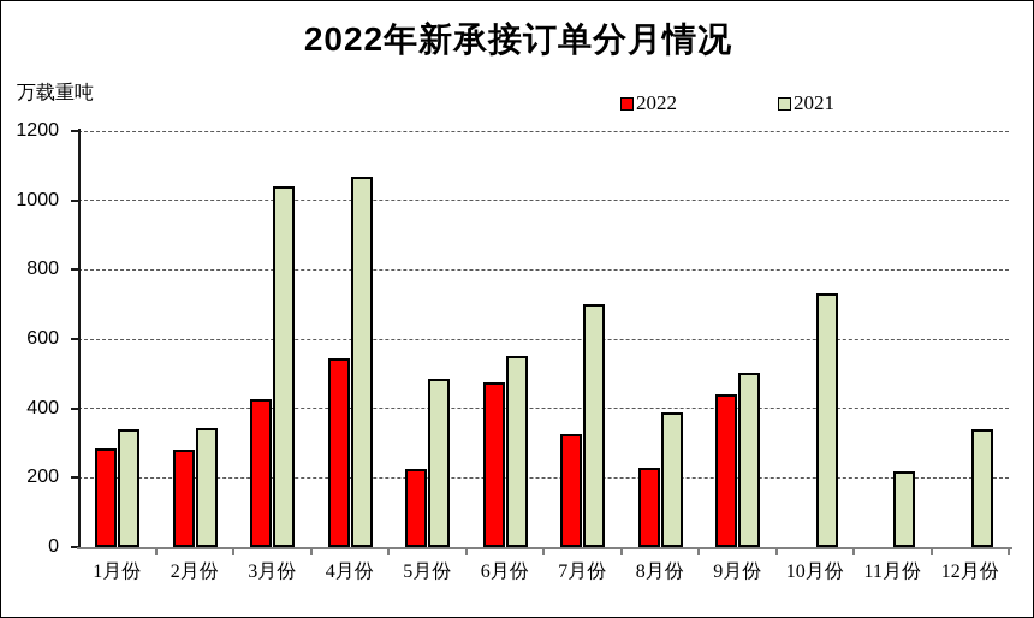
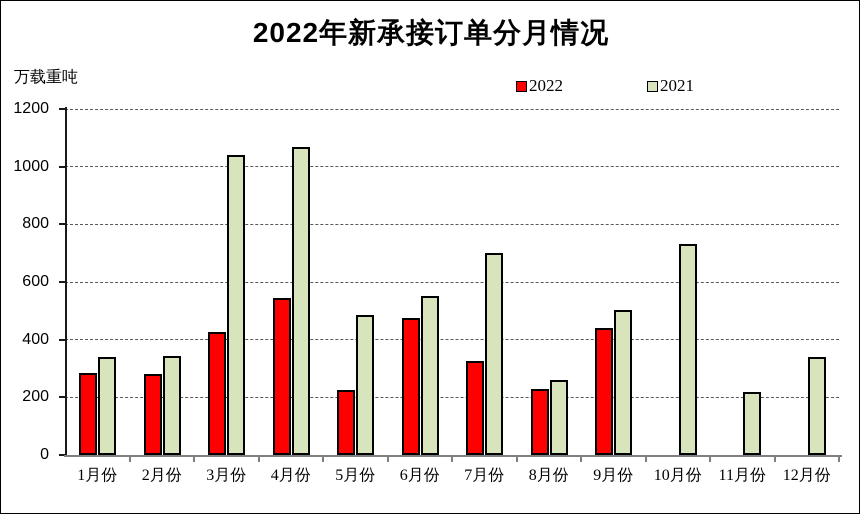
2021/8月份: 390 -> 260
